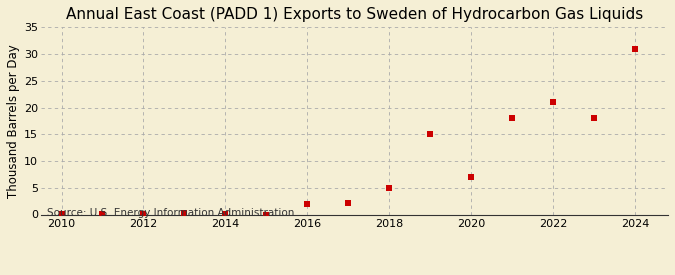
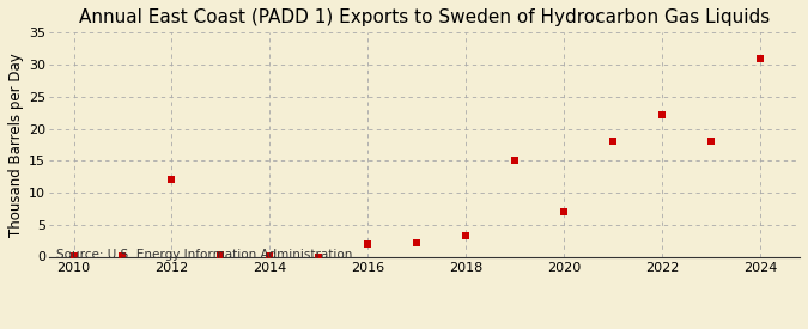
2012: 0.1 -> 12.0
2018: 5.0 -> 3.2
2022: 21.0 -> 22.2
